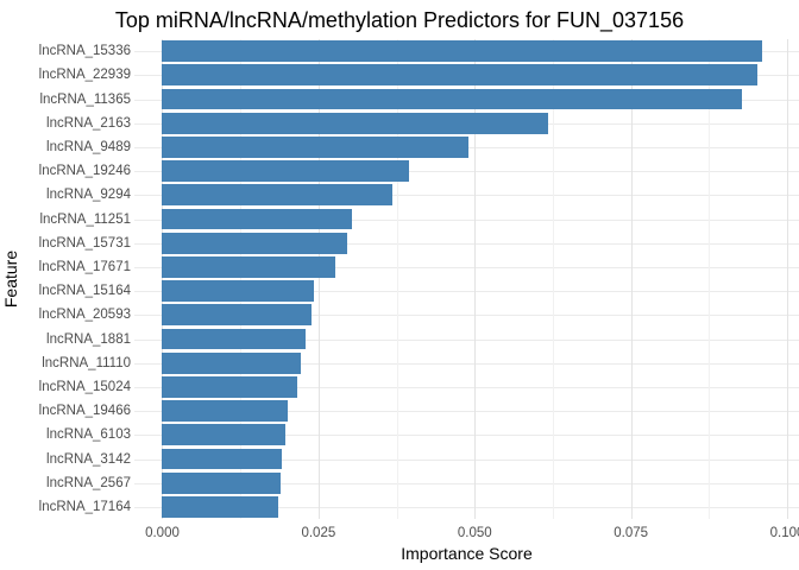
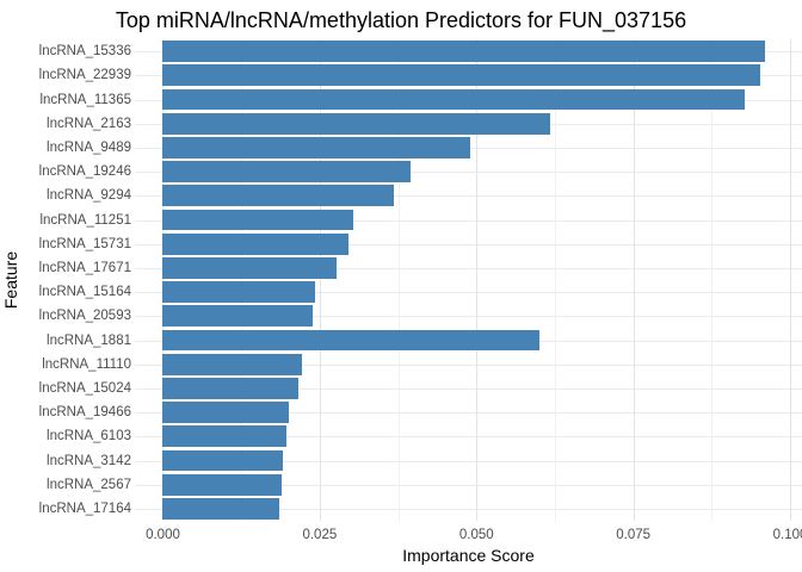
lncRNA_1881: 0.023 -> 0.060
